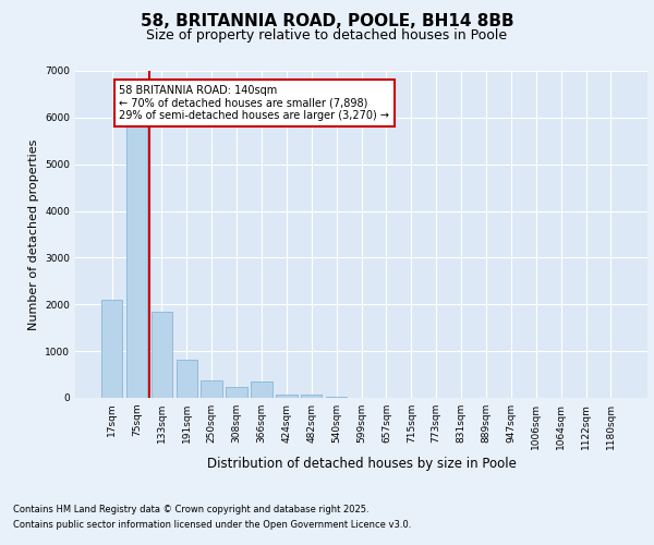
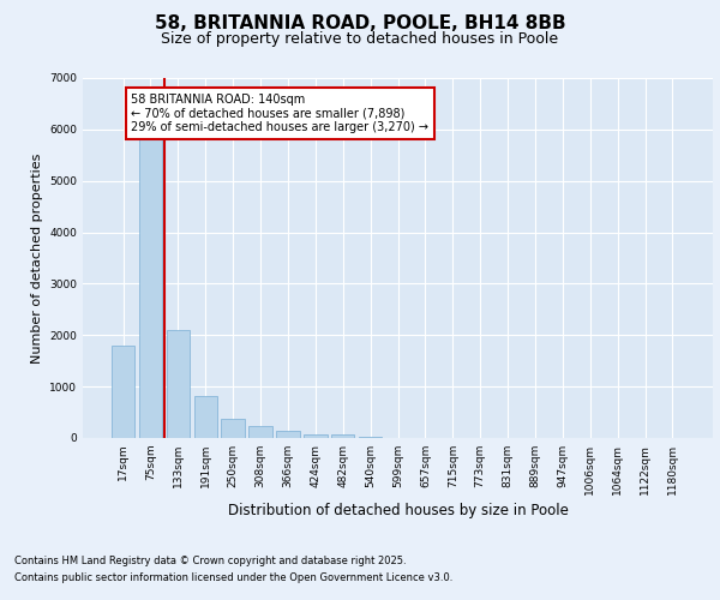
17sqm: 2100 -> 1800
133sqm: 1850 -> 2100
366sqm: 350 -> 130
